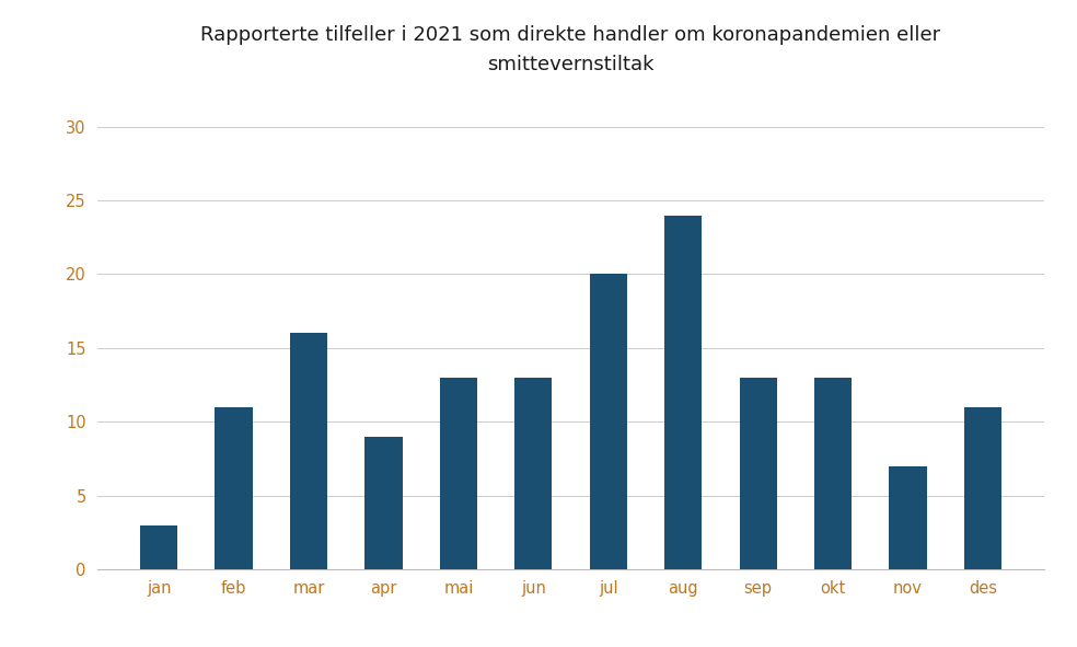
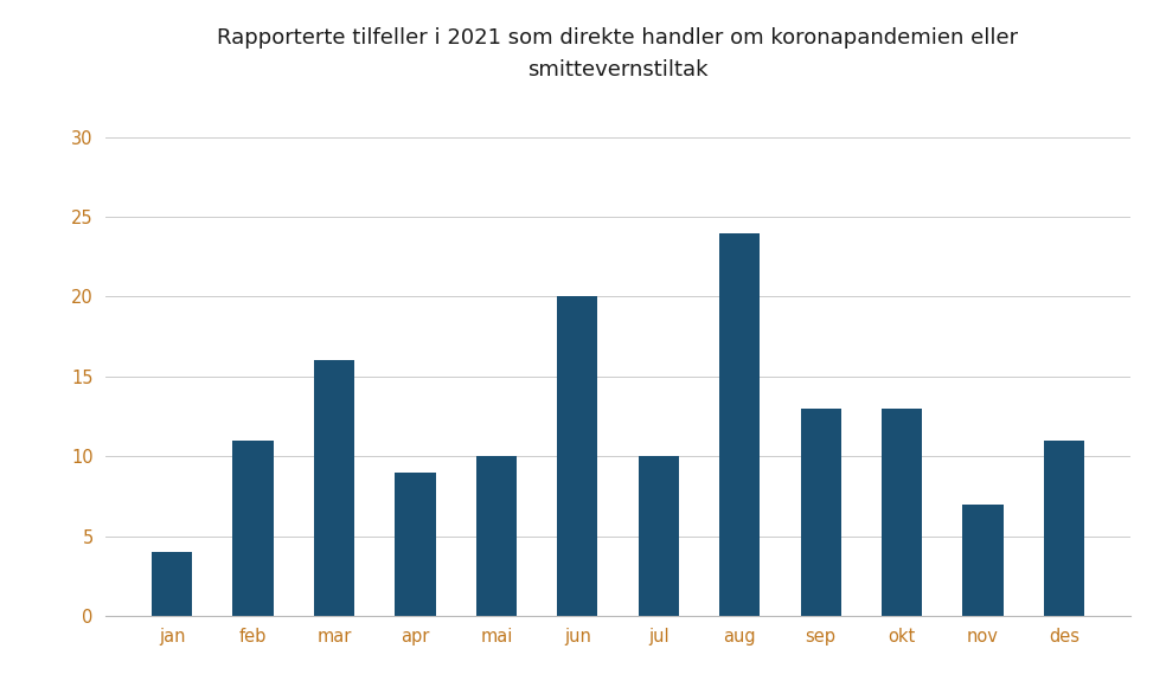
jan: 3 -> 4
mai: 13 -> 10
jun: 13 -> 20
jul: 20 -> 10
